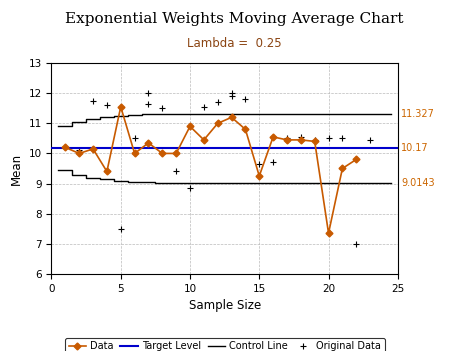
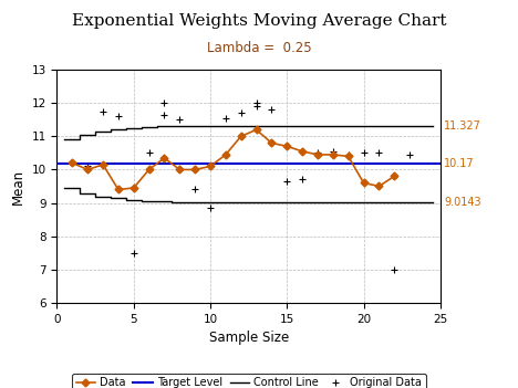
Data/5: 11.55 -> 9.45
Data/10: 10.90 -> 10.10
Data/15: 9.25 -> 10.70
Data/20: 7.35 -> 9.60
